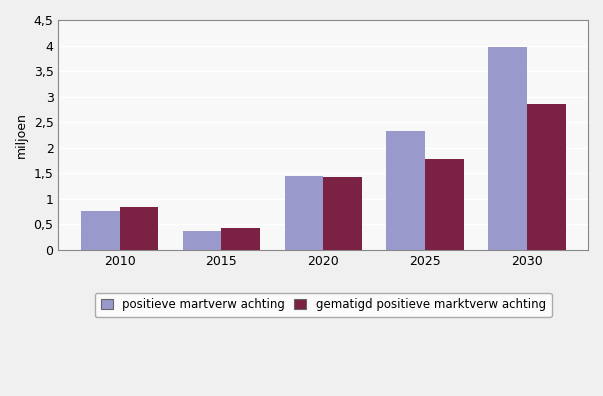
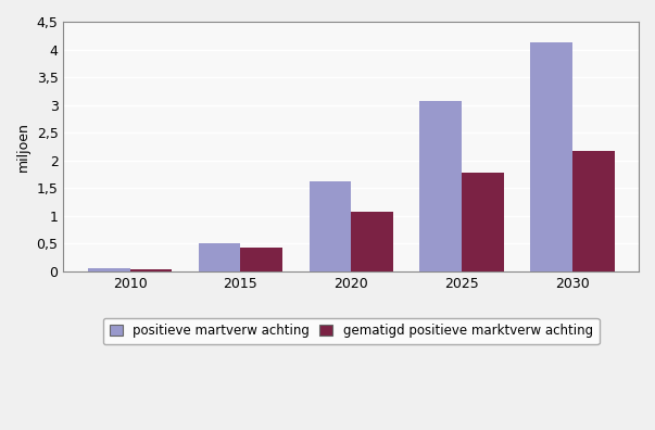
positieve martverw achting/2010: 0,76 -> 0,05
gematigd positieve marktverw achting/2010: 0,84 -> 0,04
positieve martverw achting/2015: 0,36 -> 0,50
positieve martverw achting/2020: 1,44 -> 1,63
gematigd positieve marktverw achting/2020: 1,42 -> 1,08
positieve martverw achting/2025: 2,32 -> 3,07
positieve martverw achting/2030: 3,98 -> 4,13
gematigd positieve marktverw achting/2030: 2,86 -> 2,16
